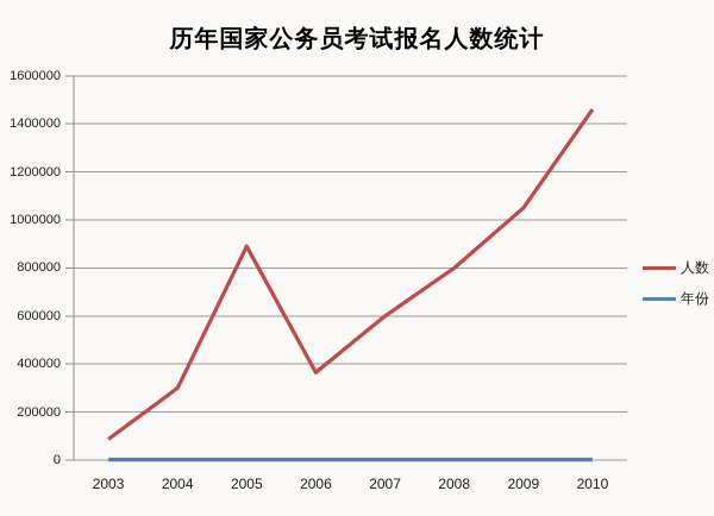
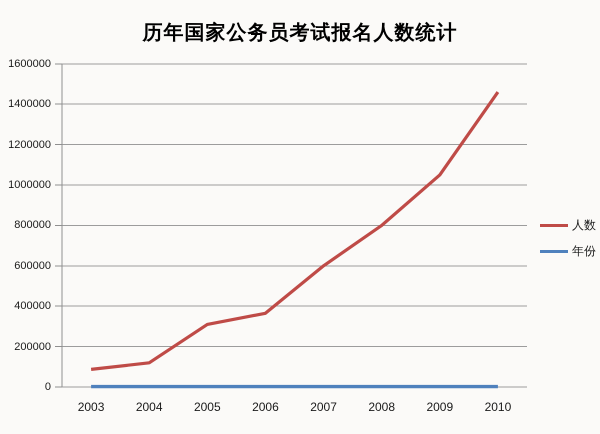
人数/2004: 300000 -> 120000
人数/2005: 890000 -> 310000
